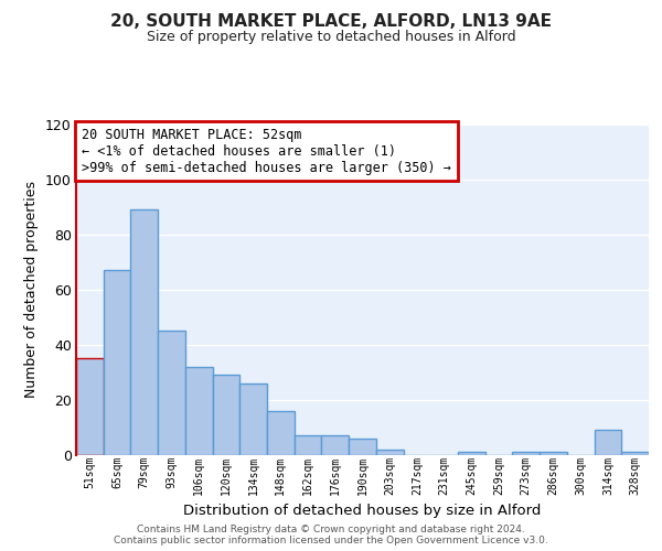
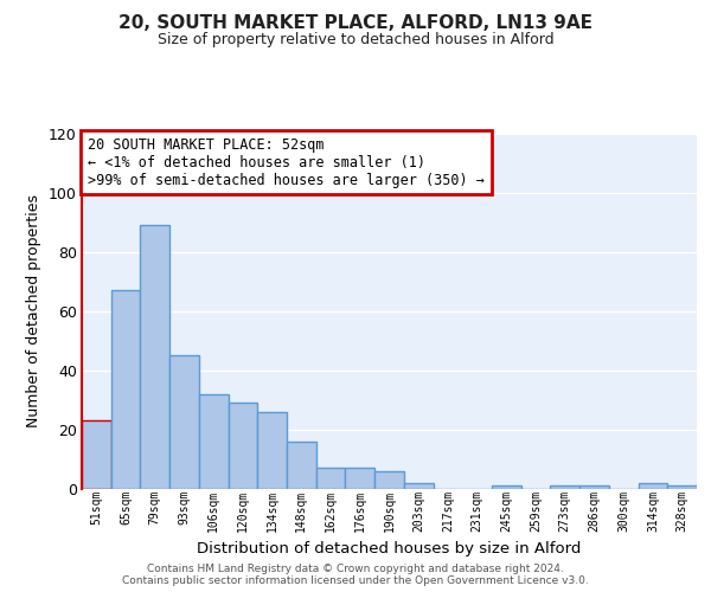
51sqm: 35 -> 23
314sqm: 9 -> 2
